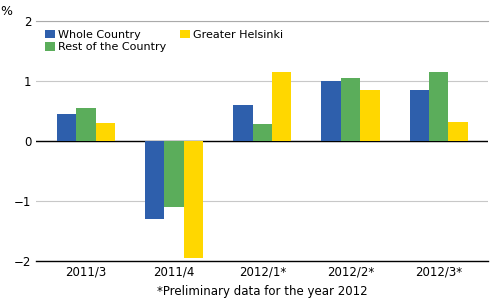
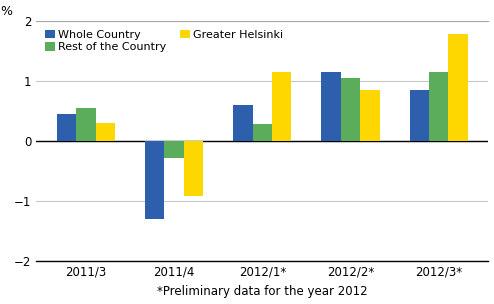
Rest of the Country/2011/4: -1.10 -> -0.28
Greater Helsinki/2011/4: -1.95 -> -0.92
Whole Country/2012/2*: 1.00 -> 1.14
Greater Helsinki/2012/3*: 0.32 -> 1.78
